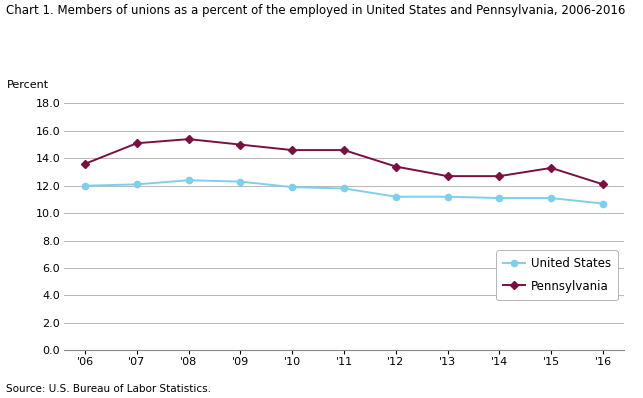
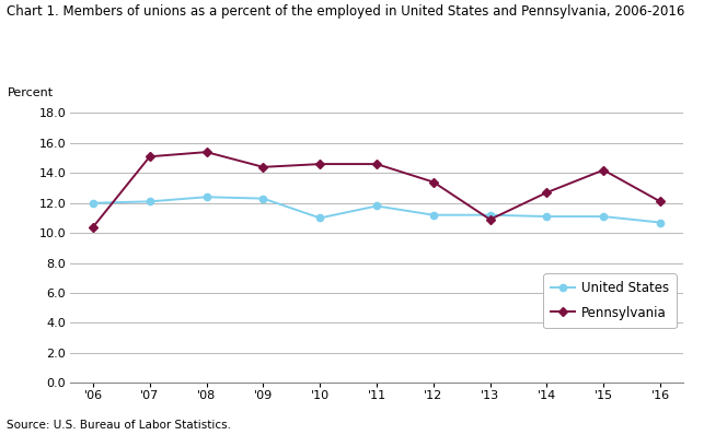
Pennsylvania/'06: 13.6 -> 10.4
Pennsylvania/'09: 15.0 -> 14.4
United States/'10: 11.9 -> 11.0
Pennsylvania/'13: 12.7 -> 10.9
Pennsylvania/'15: 13.3 -> 14.2
